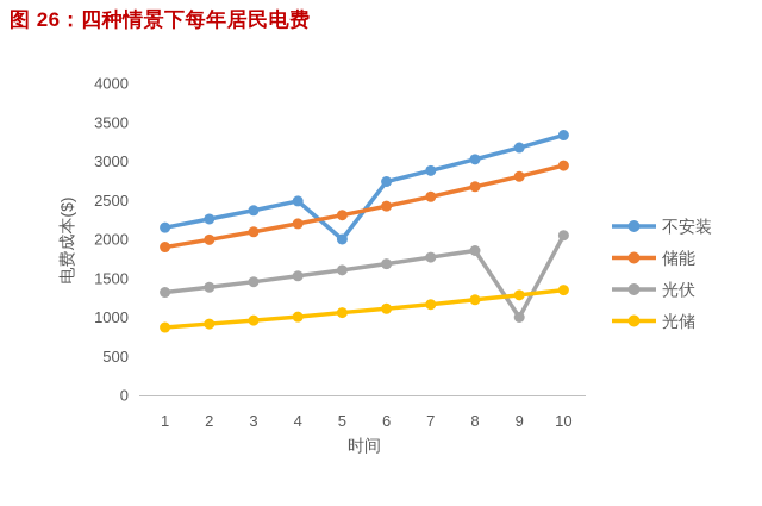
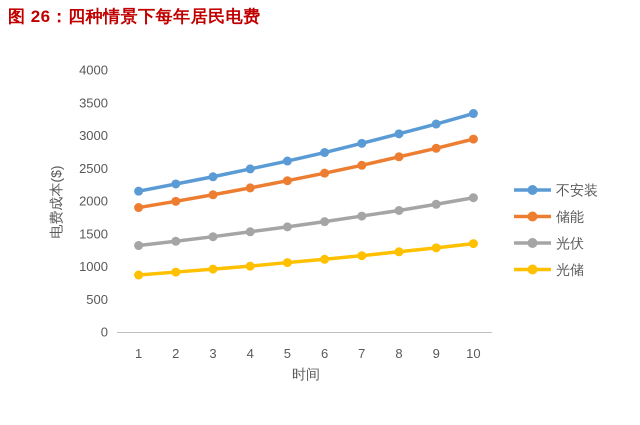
不安装/5: 2000 -> 2600
光伏/9: 1000 -> 2000
